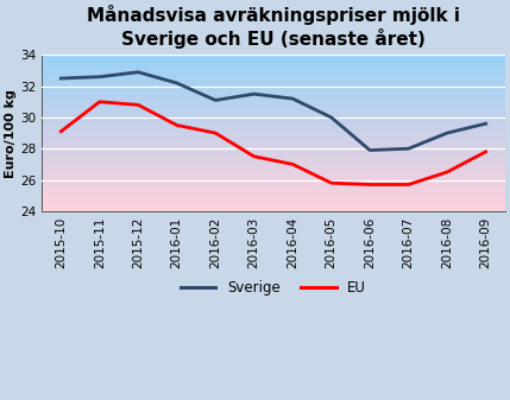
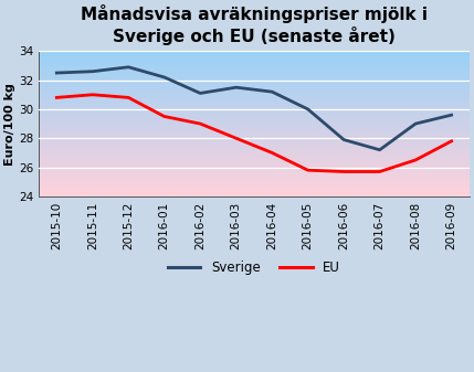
EU/2015-10: 29.1 -> 30.8
EU/2016-03: 27.5 -> 28.0
Sverige/2016-07: 28.0 -> 27.2
